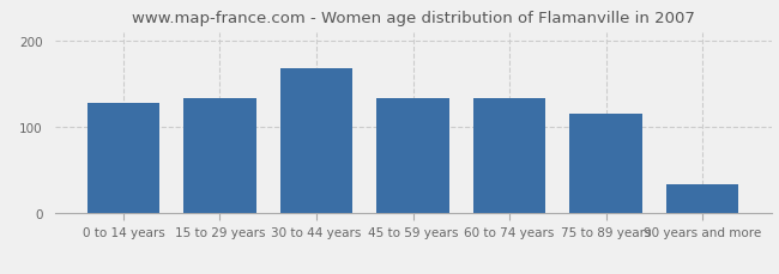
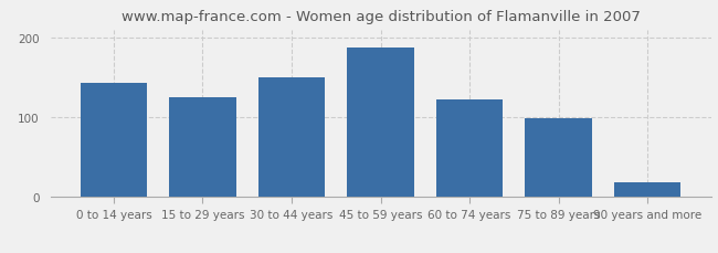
0 to 14 years: 128 -> 143
15 to 29 years: 134 -> 125
30 to 44 years: 168 -> 150
45 to 59 years: 134 -> 188
60 to 74 years: 134 -> 122
75 to 89 years: 116 -> 99
90 years and more: 34 -> 18
